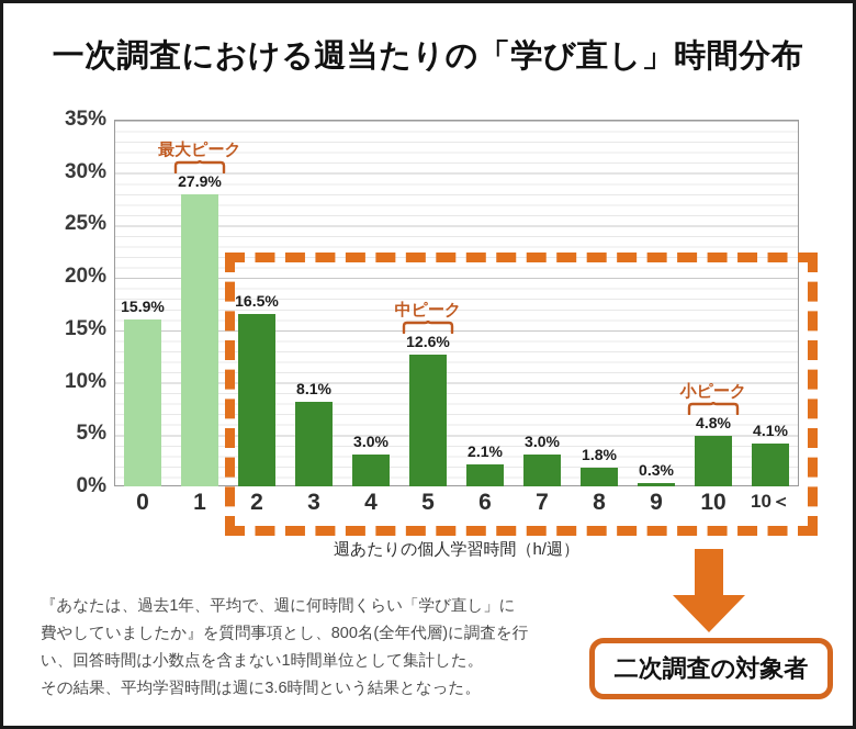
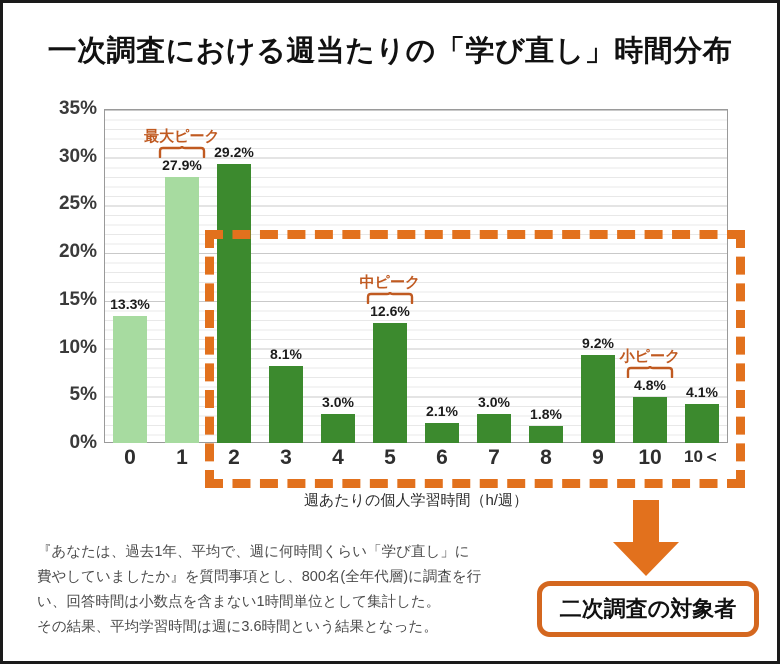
0: 15.9% -> 13.3%
2: 16.5% -> 29.2%
9: 0.3% -> 9.2%
